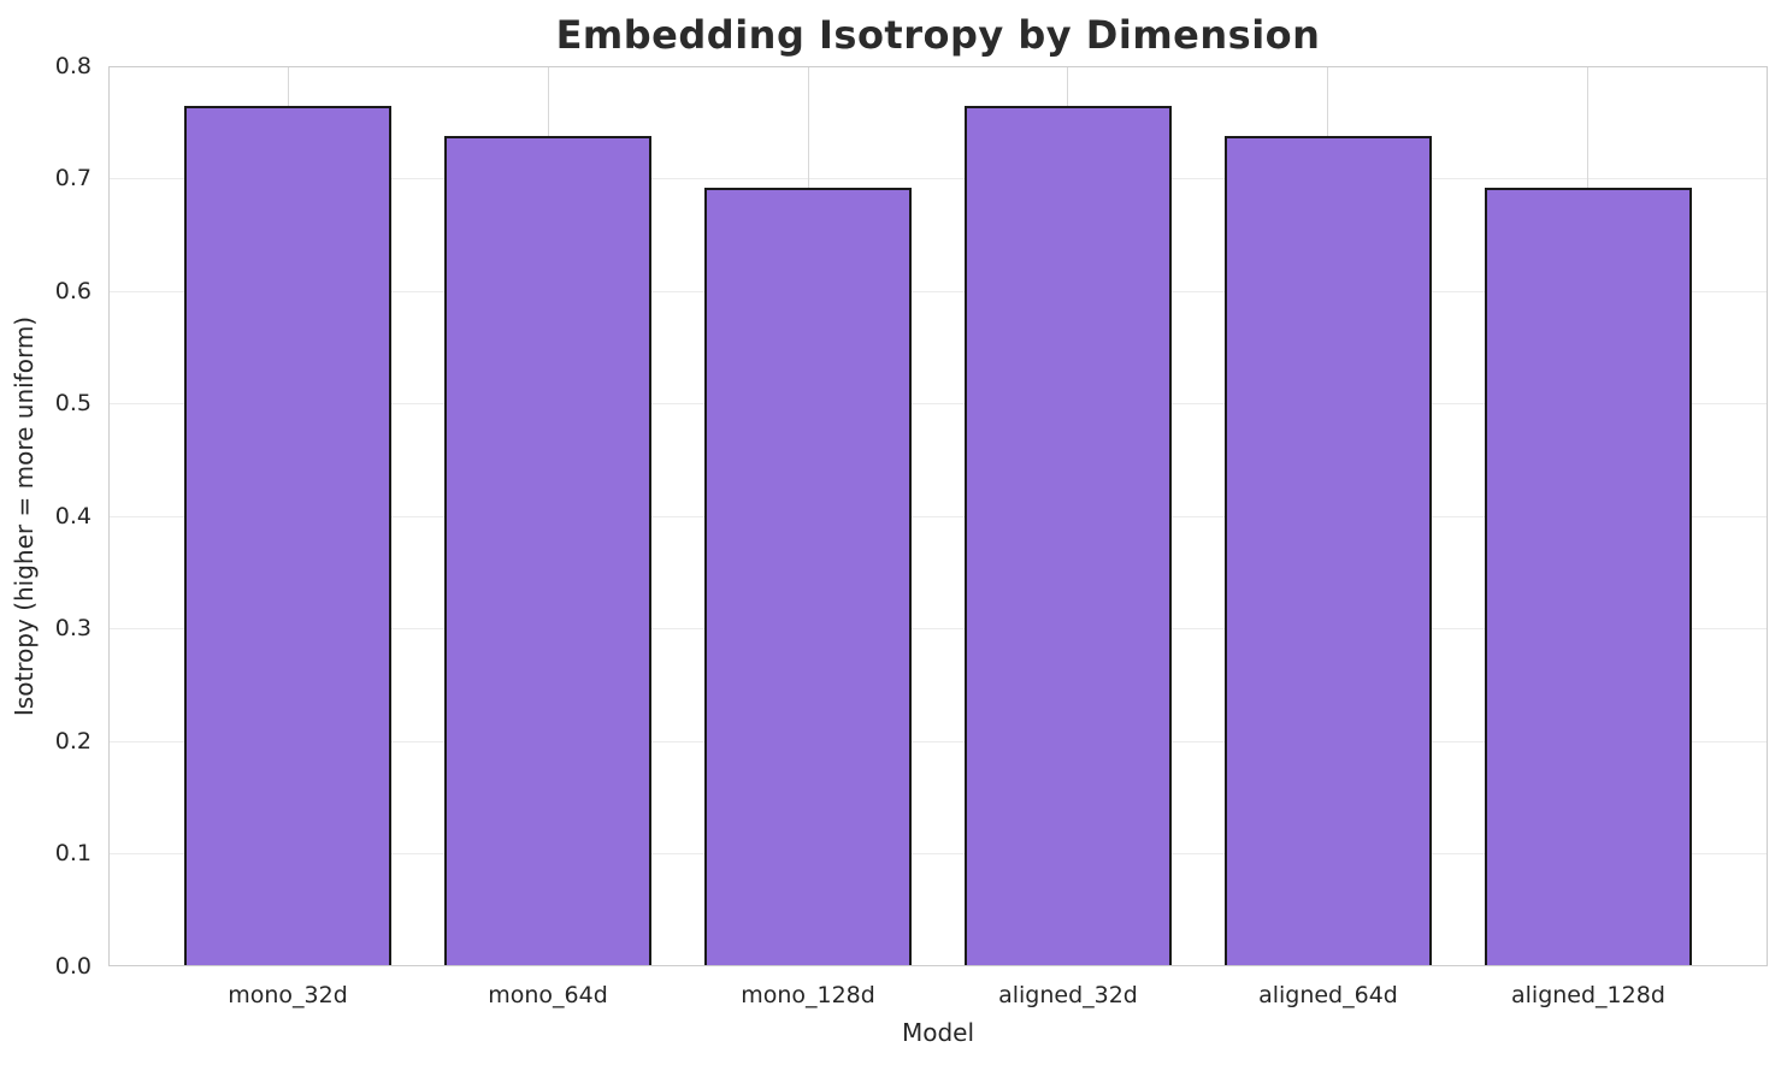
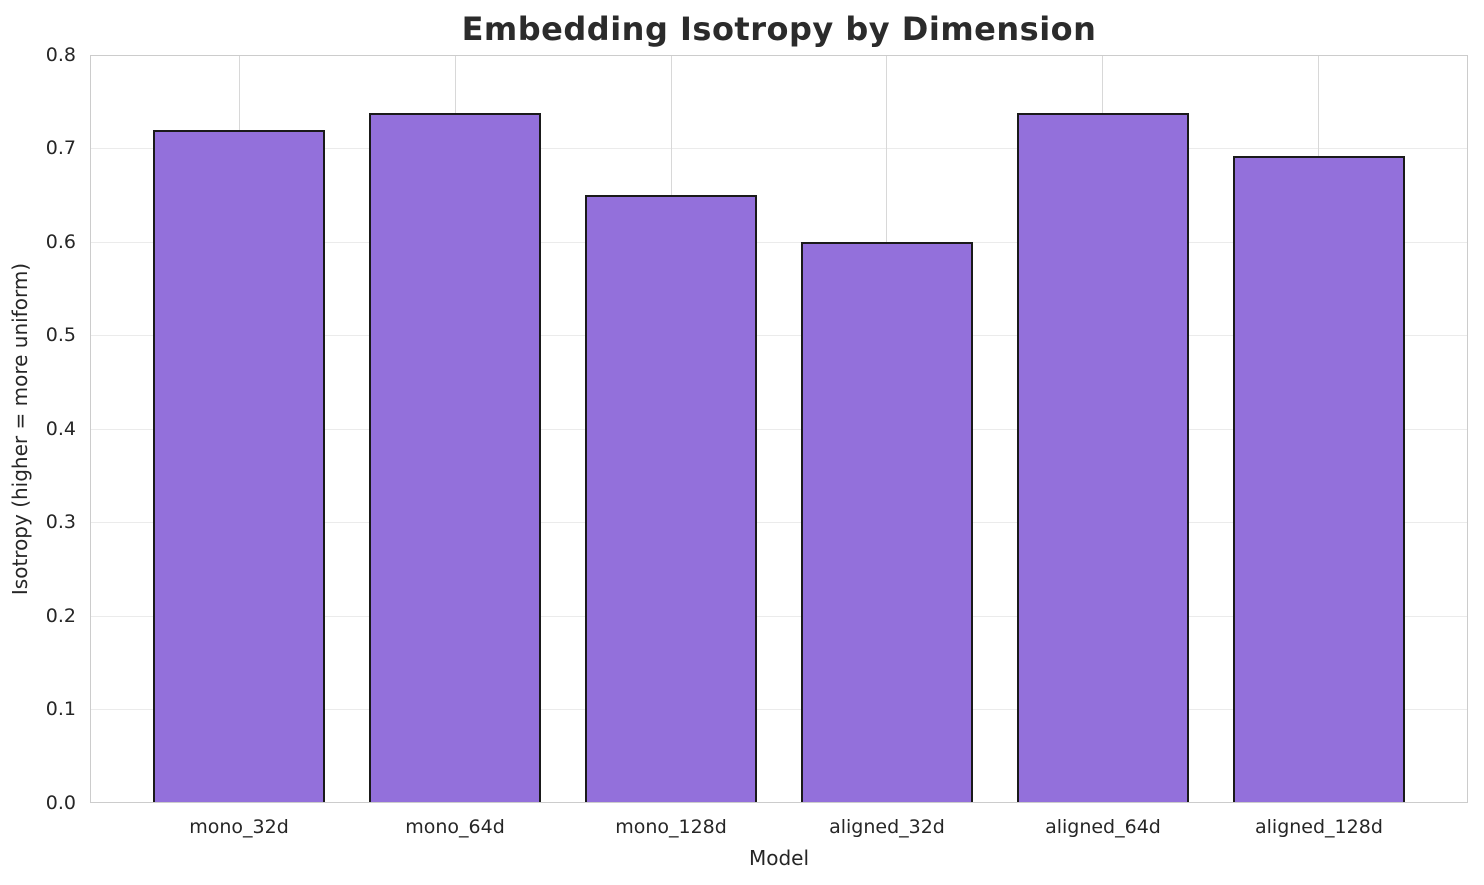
mono_32d: 0.77 -> 0.72
mono_128d: 0.69 -> 0.65
aligned_32d: 0.77 -> 0.60
